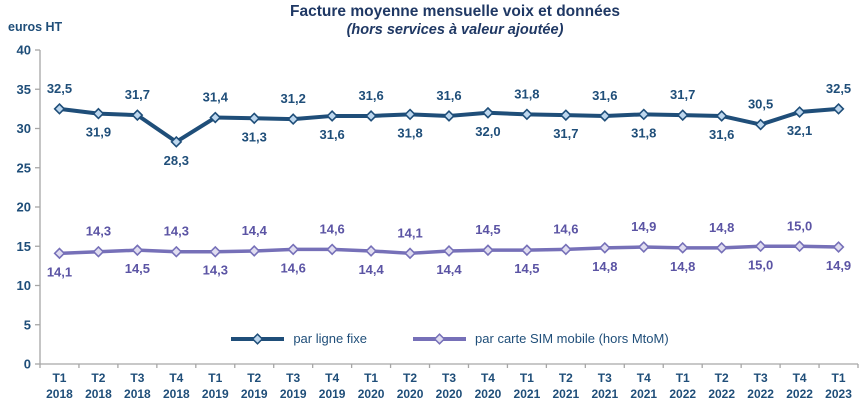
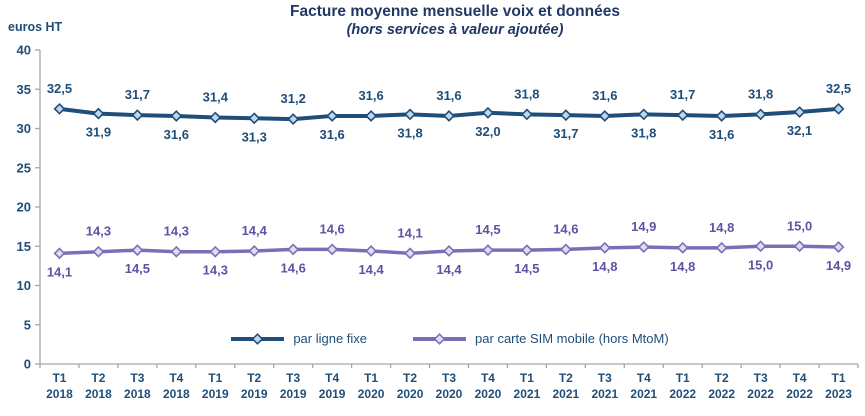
par ligne fixe/T4 2018: 28,3 -> 31,6
par ligne fixe/T3 2022: 30,5 -> 31,8
